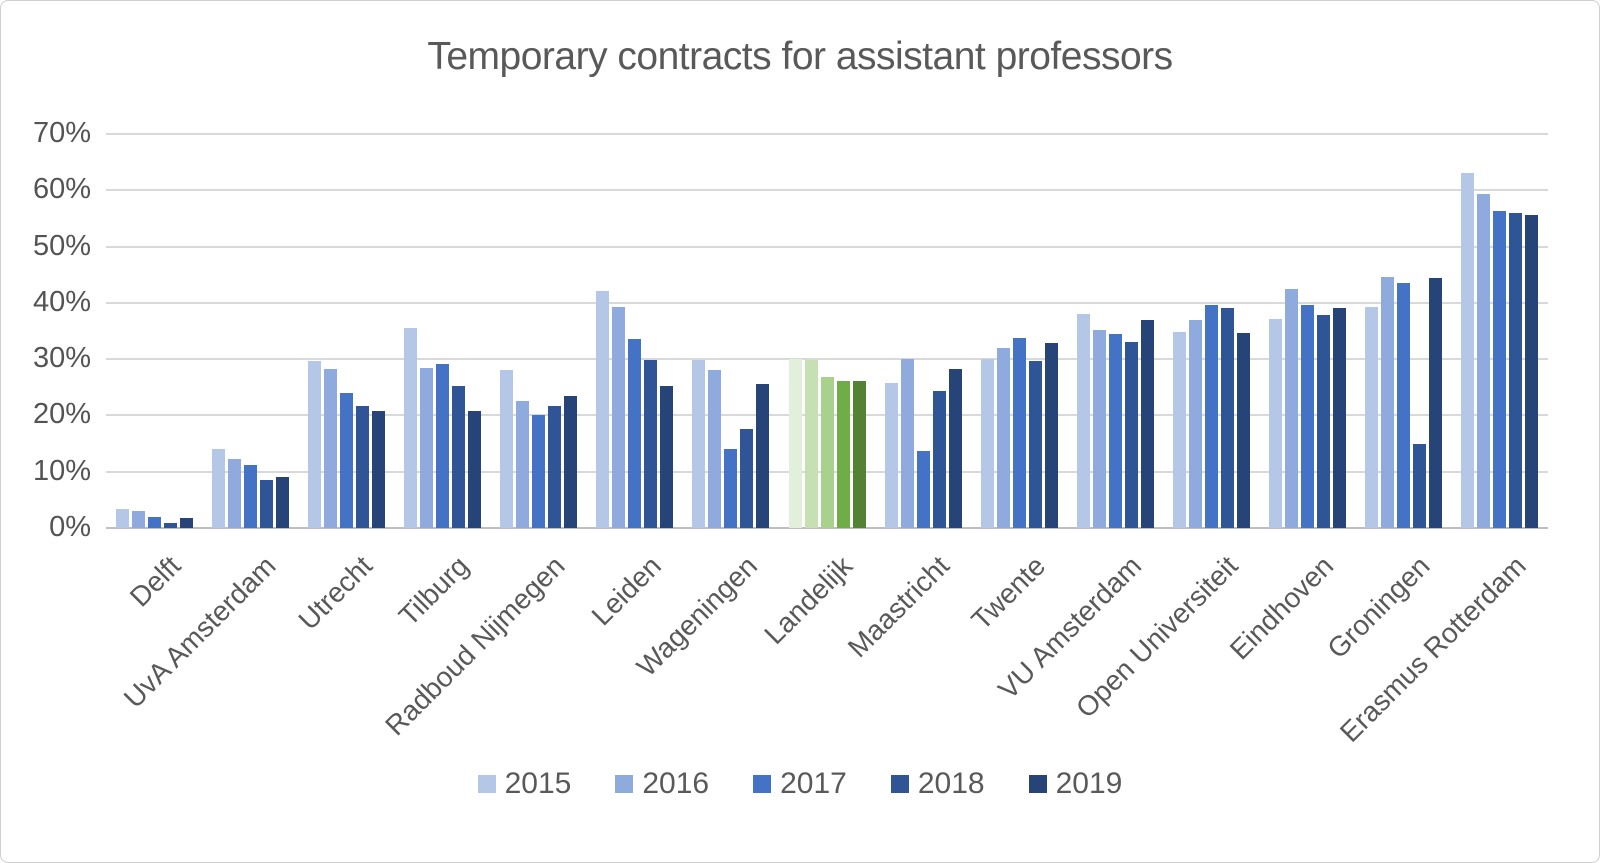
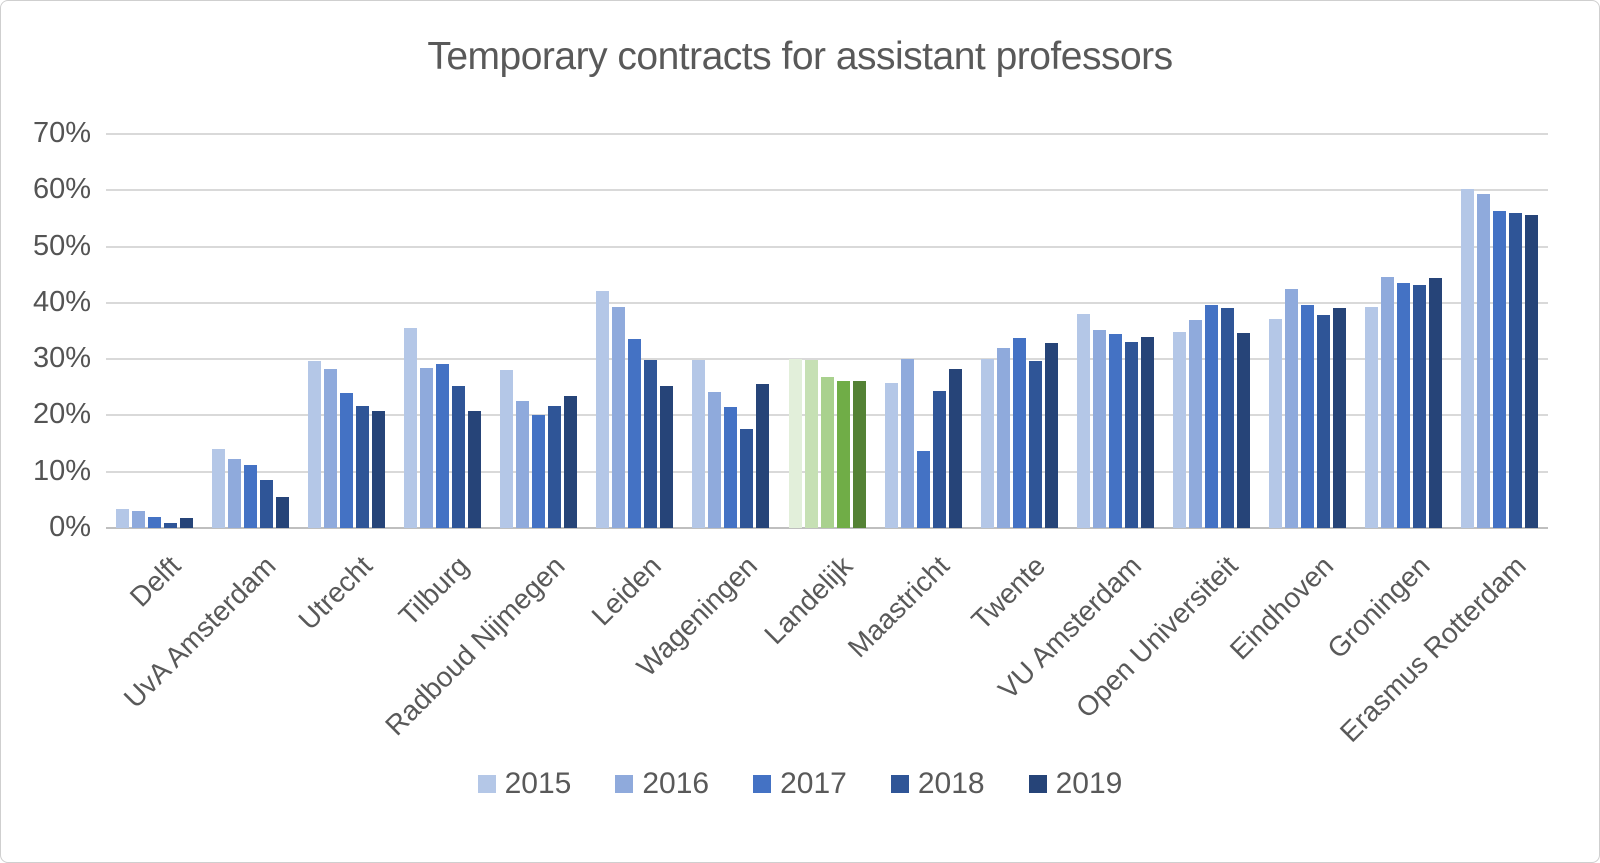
2019/UvA Amsterdam: 9% -> 6%
2016/Wageningen: 28% -> 24%
2017/Wageningen: 14% -> 22%
2019/VU Amsterdam: 37% -> 34%
2018/Groningen: 15% -> 43%
2015/Erasmus Rotterdam: 63% -> 60%
